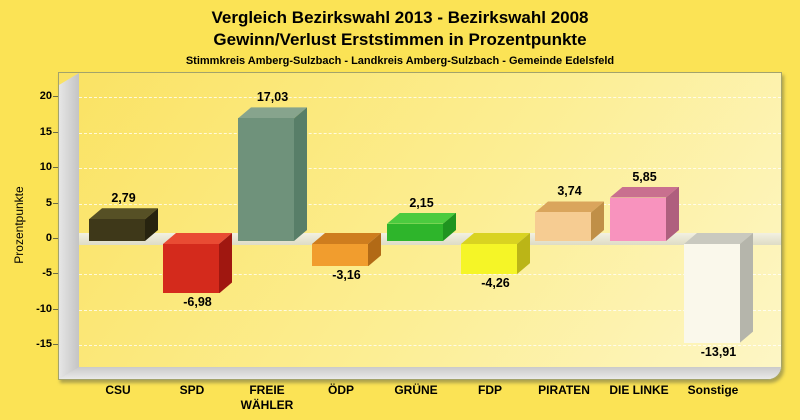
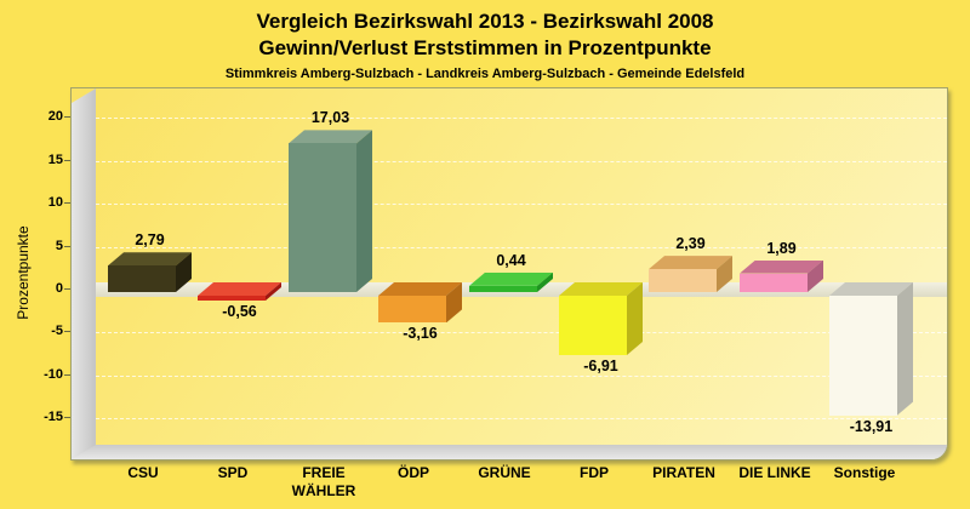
SPD: -6,98 -> -0,56
GRÜNE: 2,15 -> 0,44
FDP: -4,26 -> -6,91
PIRATEN: 3,74 -> 2,39
DIE LINKE: 5,85 -> 1,89
